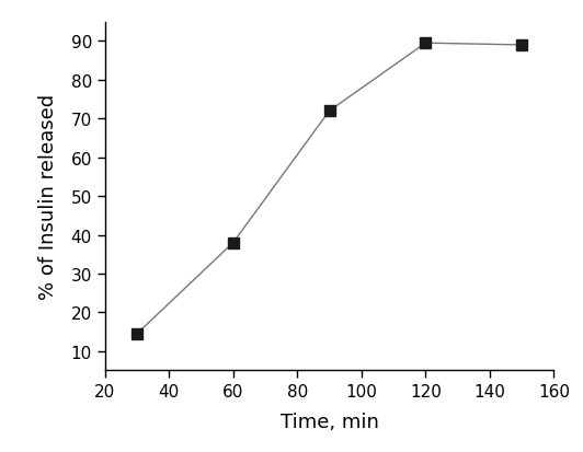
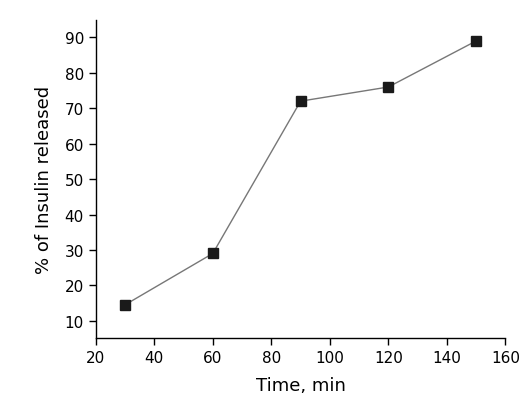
60: 38.0 -> 29.0
120: 89.5 -> 76.0
